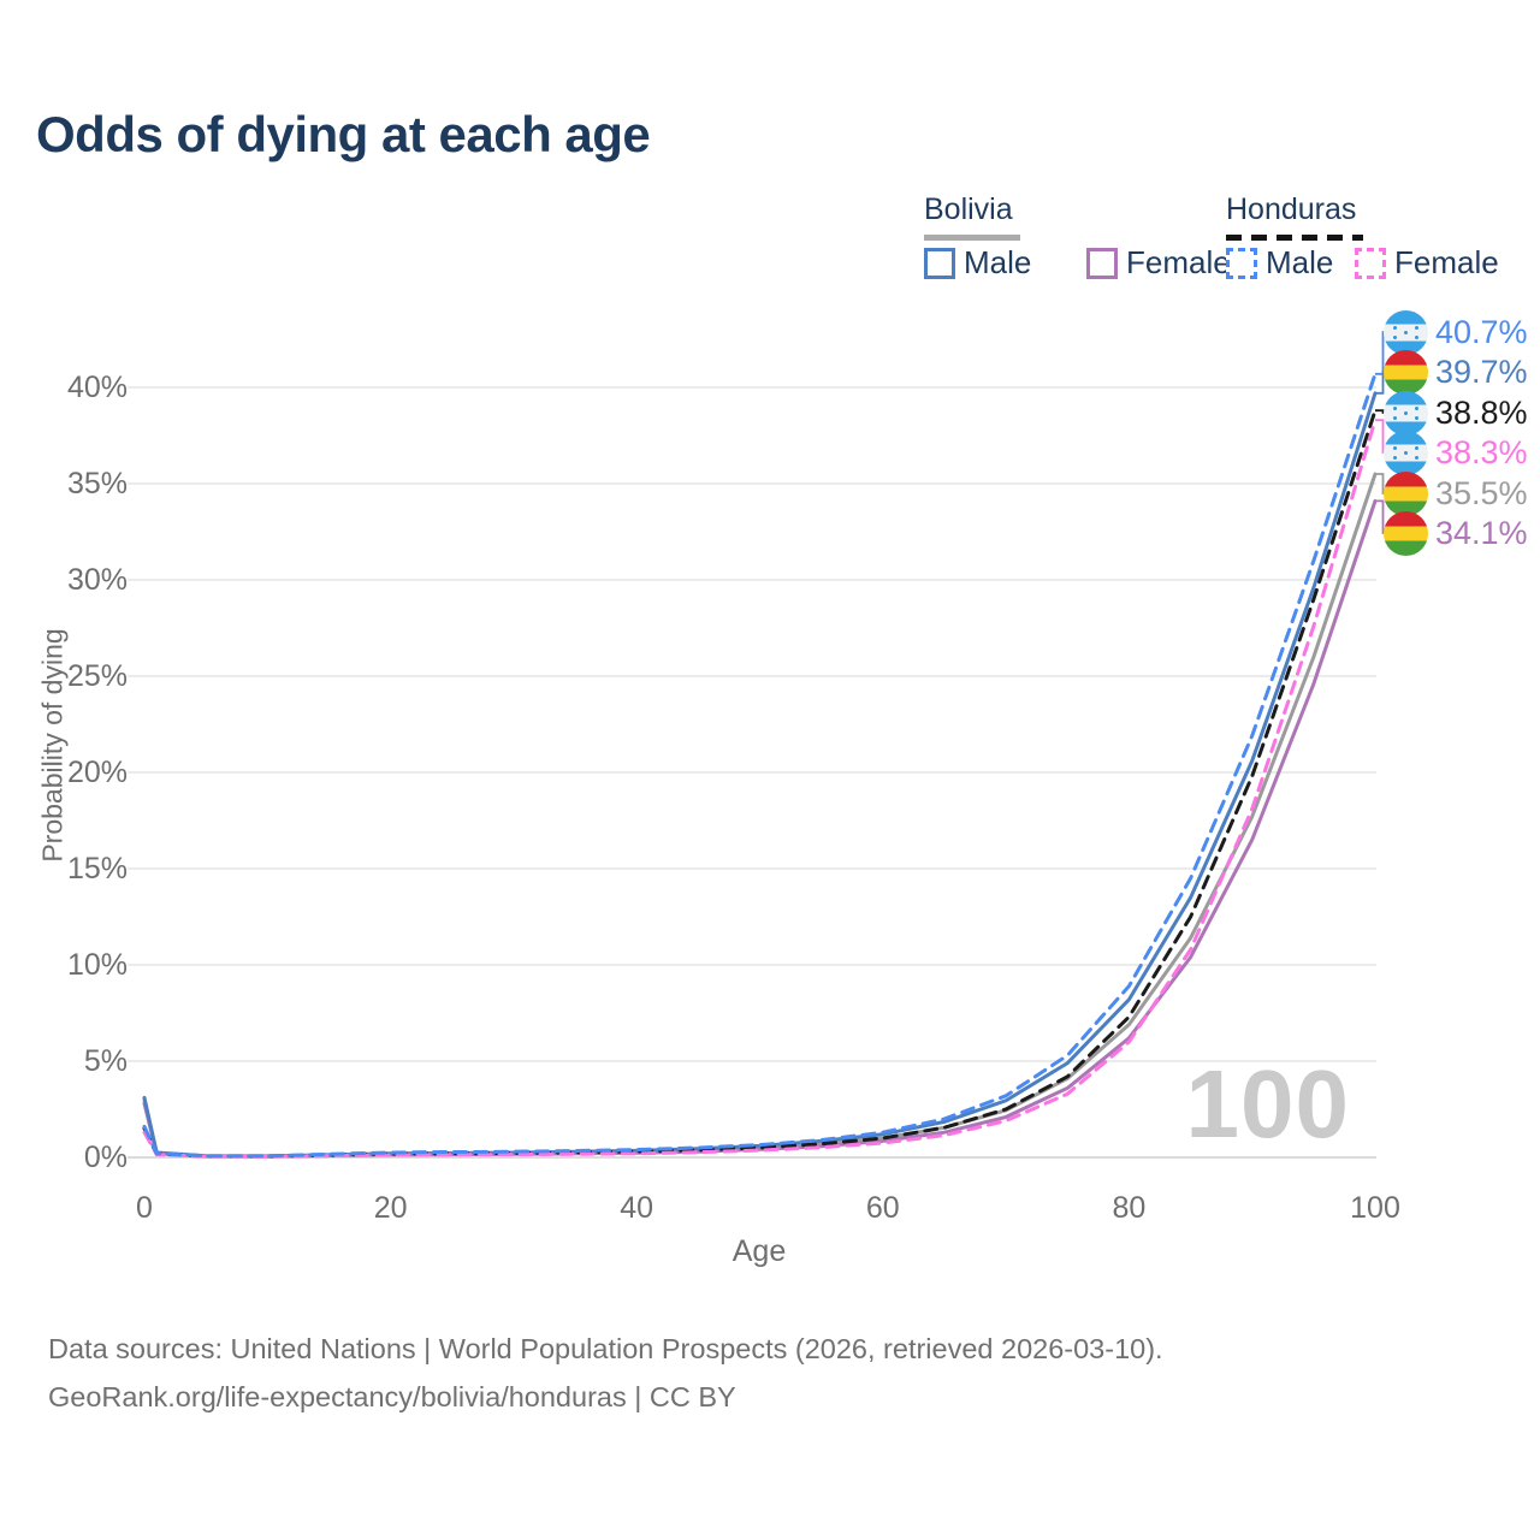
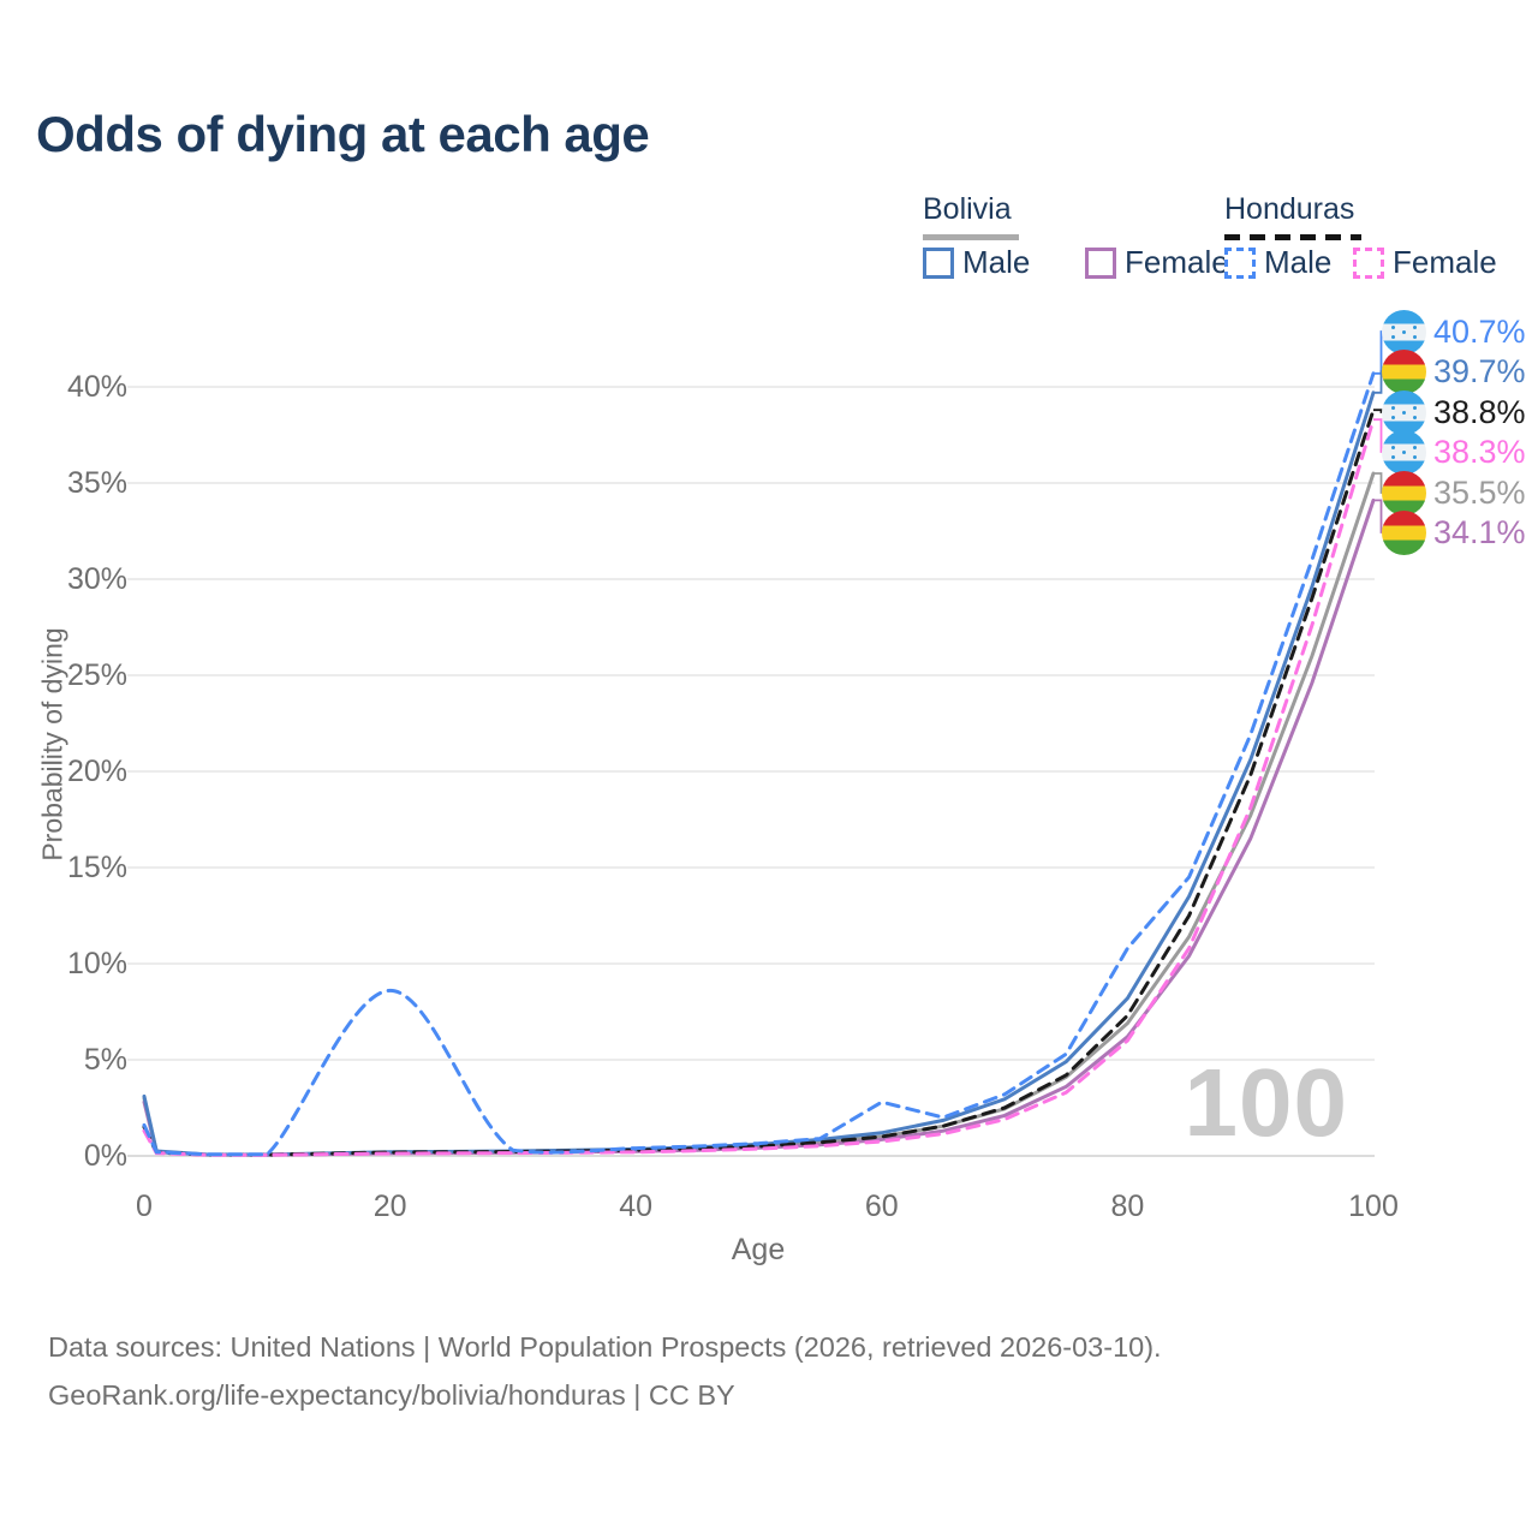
Honduras Male/20: 0.2% -> 8.6%
Honduras Male/60: 1.3% -> 2.8%
Honduras Male/80: 8.9% -> 10.8%
